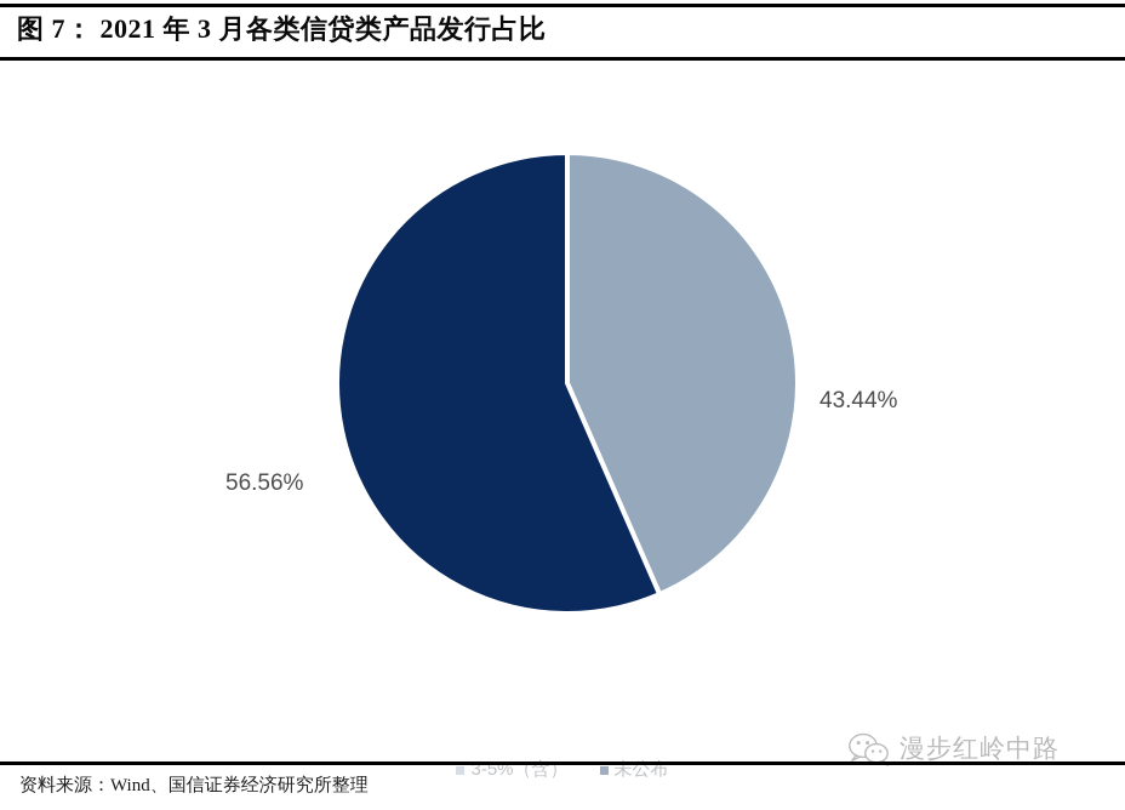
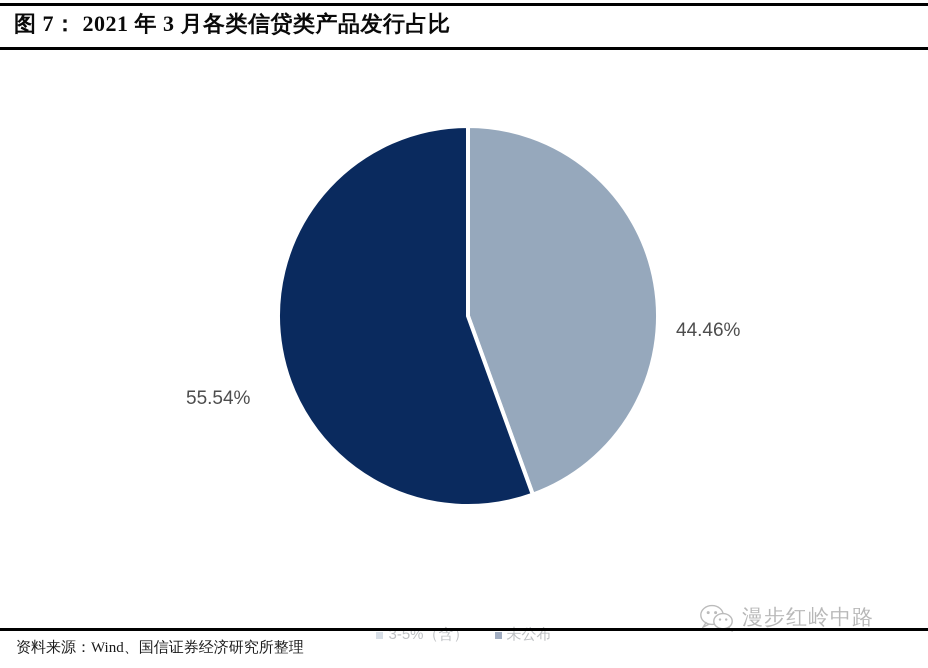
3-5%（含）: 43.44% -> 44.46%
未公布: 56.56% -> 55.54%
